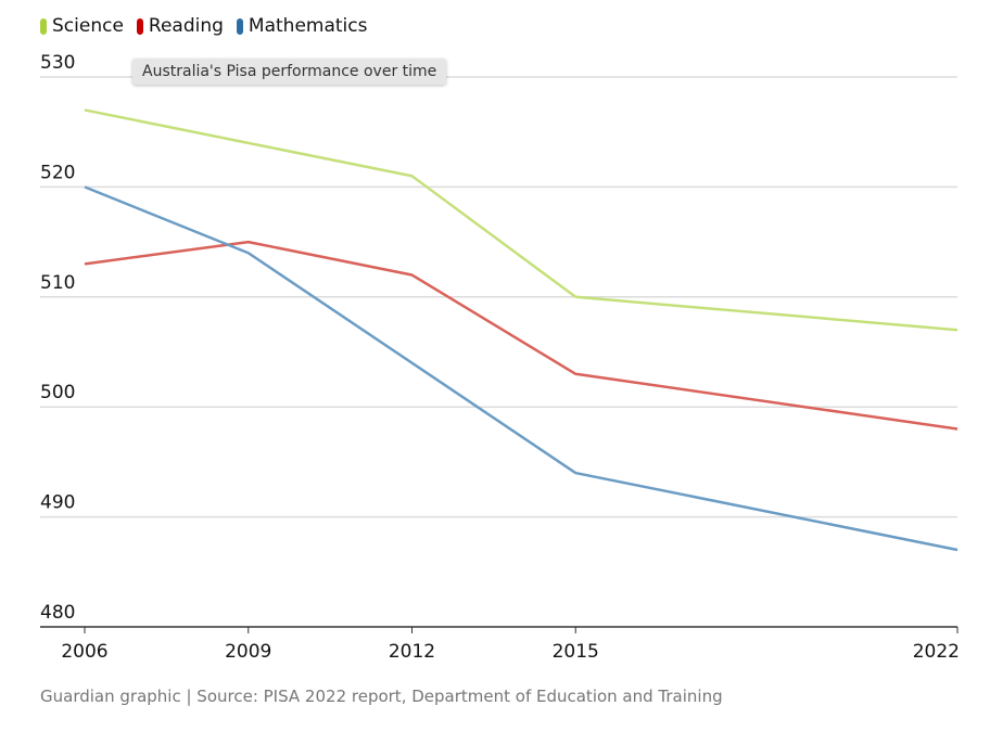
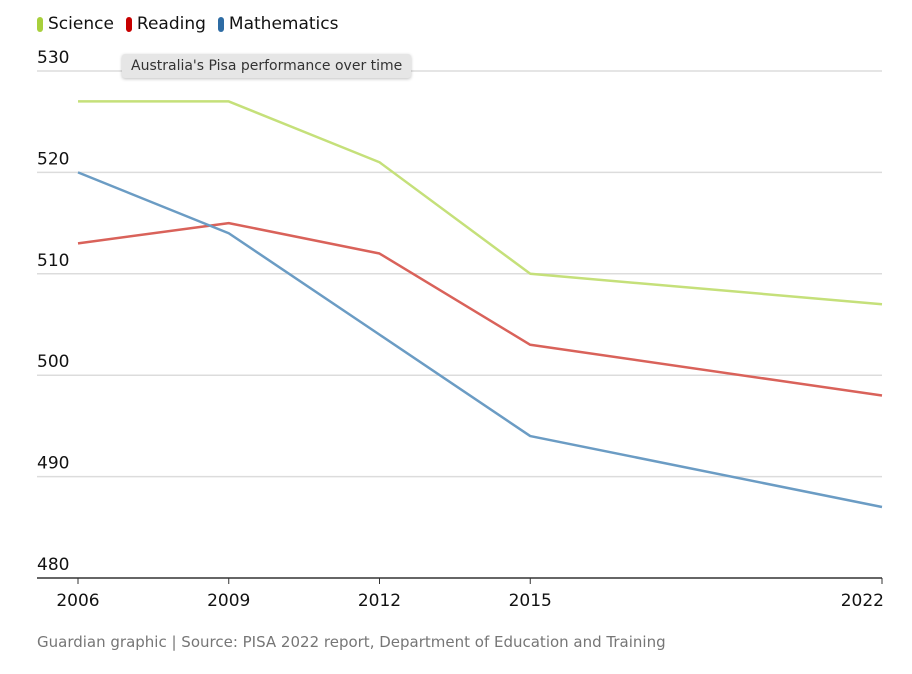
Science/2009: 524 -> 527
